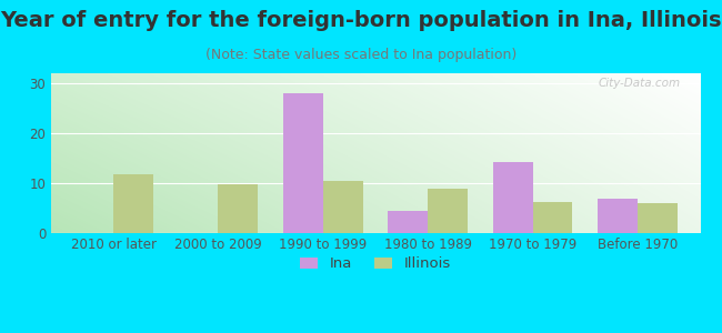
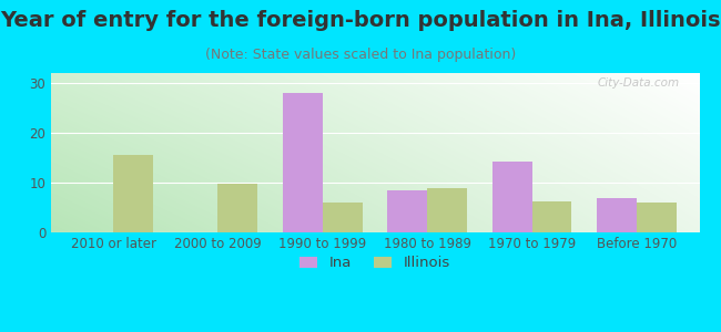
Illinois/2010 or later: 11.8 -> 15.5
Illinois/1990 to 1999: 10.5 -> 6.0
Ina/1980 to 1989: 4.5 -> 8.5
